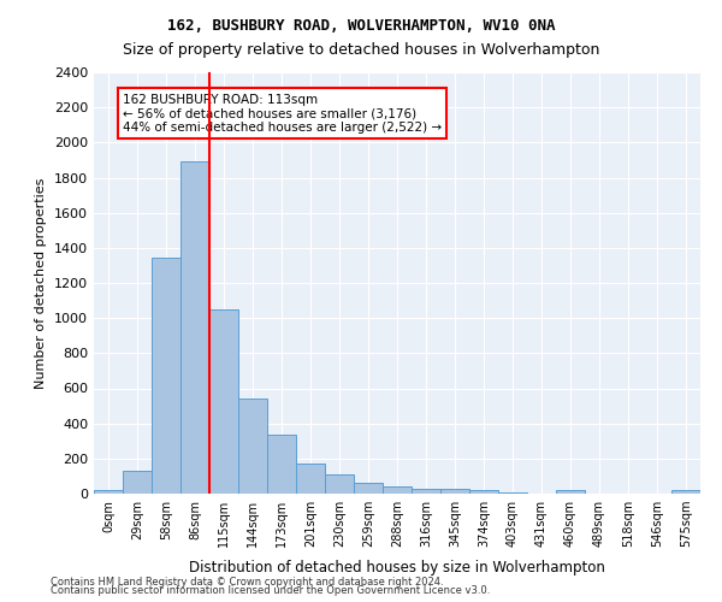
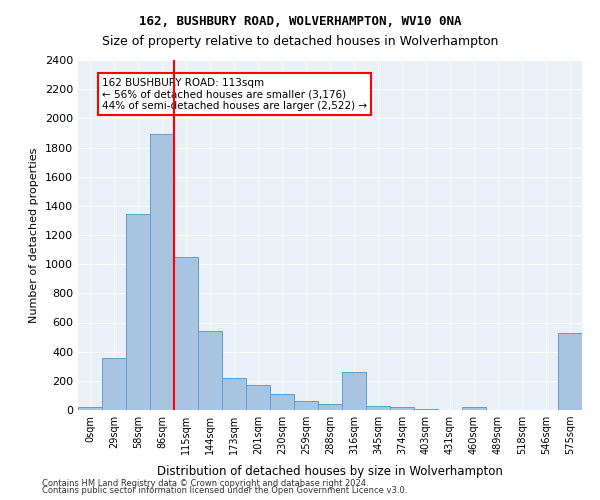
29sqm: 130 -> 360
173sqm: 340 -> 220
316sqm: 30 -> 260
575sqm: 20 -> 530
